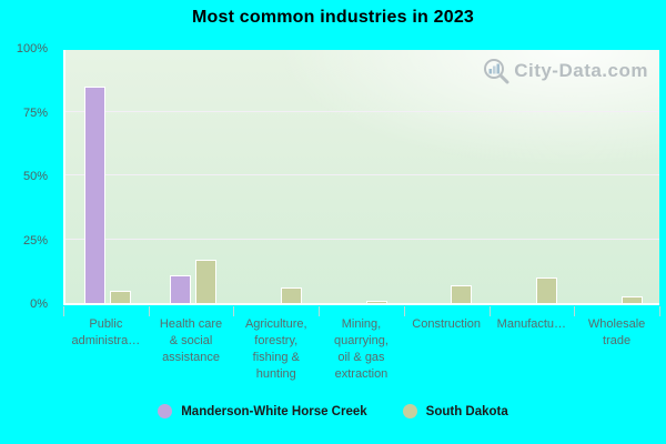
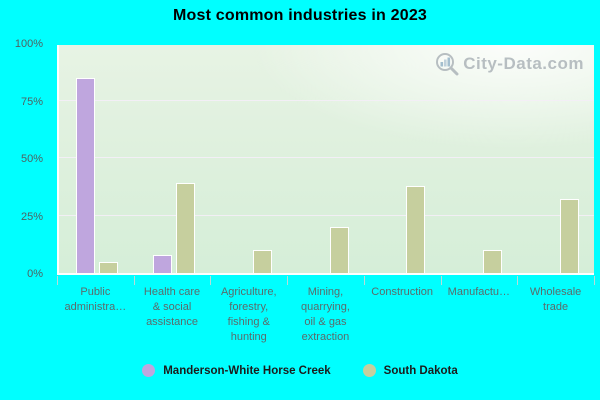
Manderson-White Horse Creek/Health care & social assistance: 11% -> 8%
South Dakota/Health care & social assistance: 17% -> 39%
South Dakota/Agriculture, forestry, fishing & hunting: 6% -> 10%
South Dakota/Mining, quarrying, oil & gas extraction: 1% -> 20%
South Dakota/Construction: 7% -> 38%
South Dakota/Wholesale trade: 2% -> 32%
